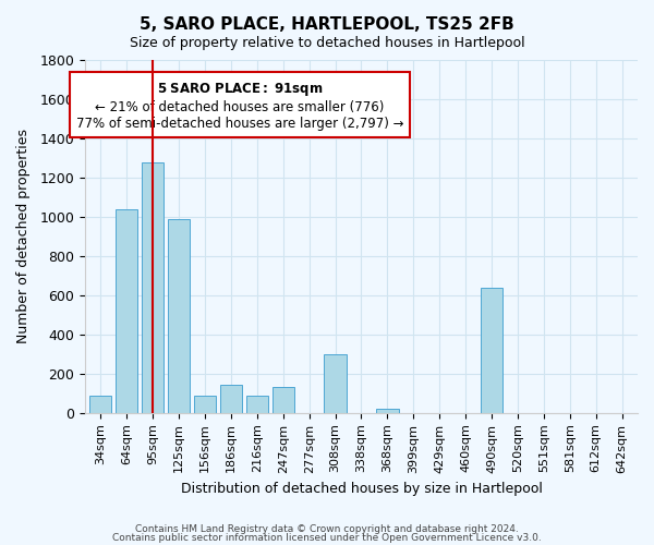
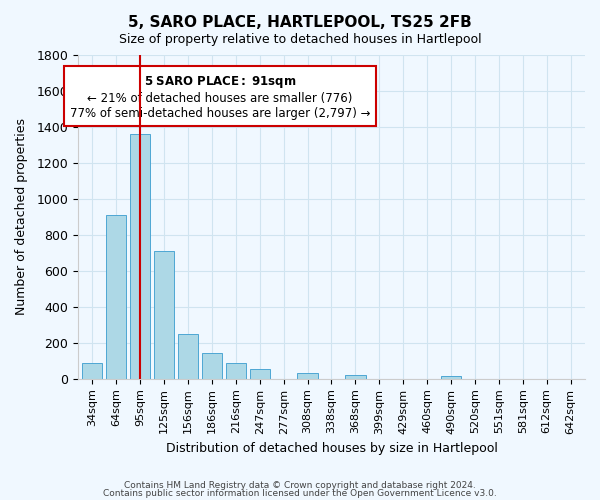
64sqm: 1040 -> 910
95sqm: 1280 -> 1360
125sqm: 990 -> 710
156sqm: 90 -> 250
247sqm: 130 -> 60
308sqm: 300 -> 30
490sqm: 640 -> 20
